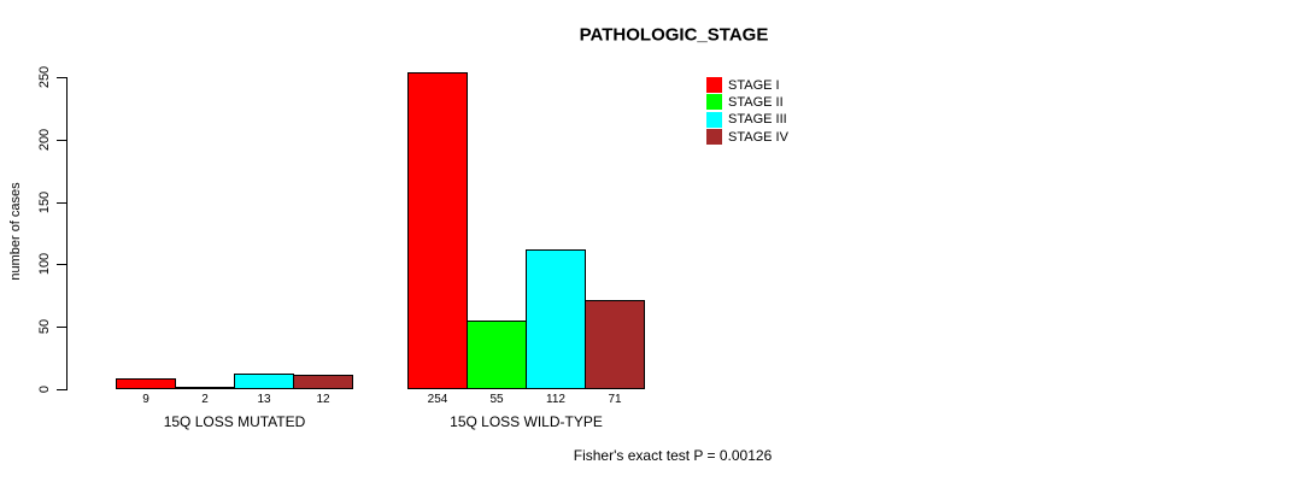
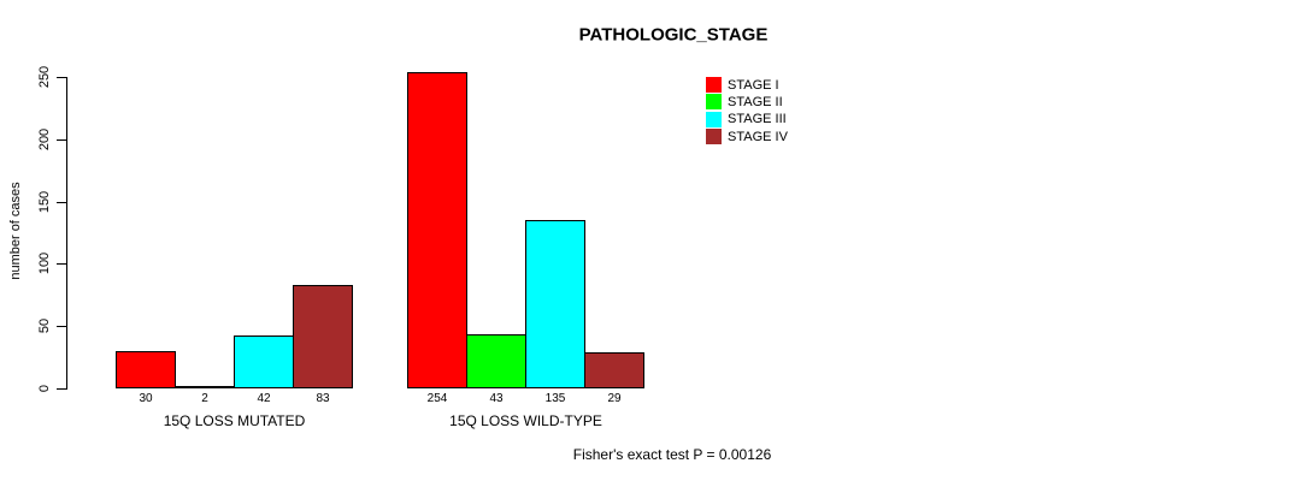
STAGE I/15Q LOSS MUTATED: 9 -> 30
STAGE III/15Q LOSS MUTATED: 13 -> 42
STAGE IV/15Q LOSS MUTATED: 12 -> 83
STAGE II/15Q LOSS WILD-TYPE: 55 -> 43
STAGE III/15Q LOSS WILD-TYPE: 112 -> 135
STAGE IV/15Q LOSS WILD-TYPE: 71 -> 29
